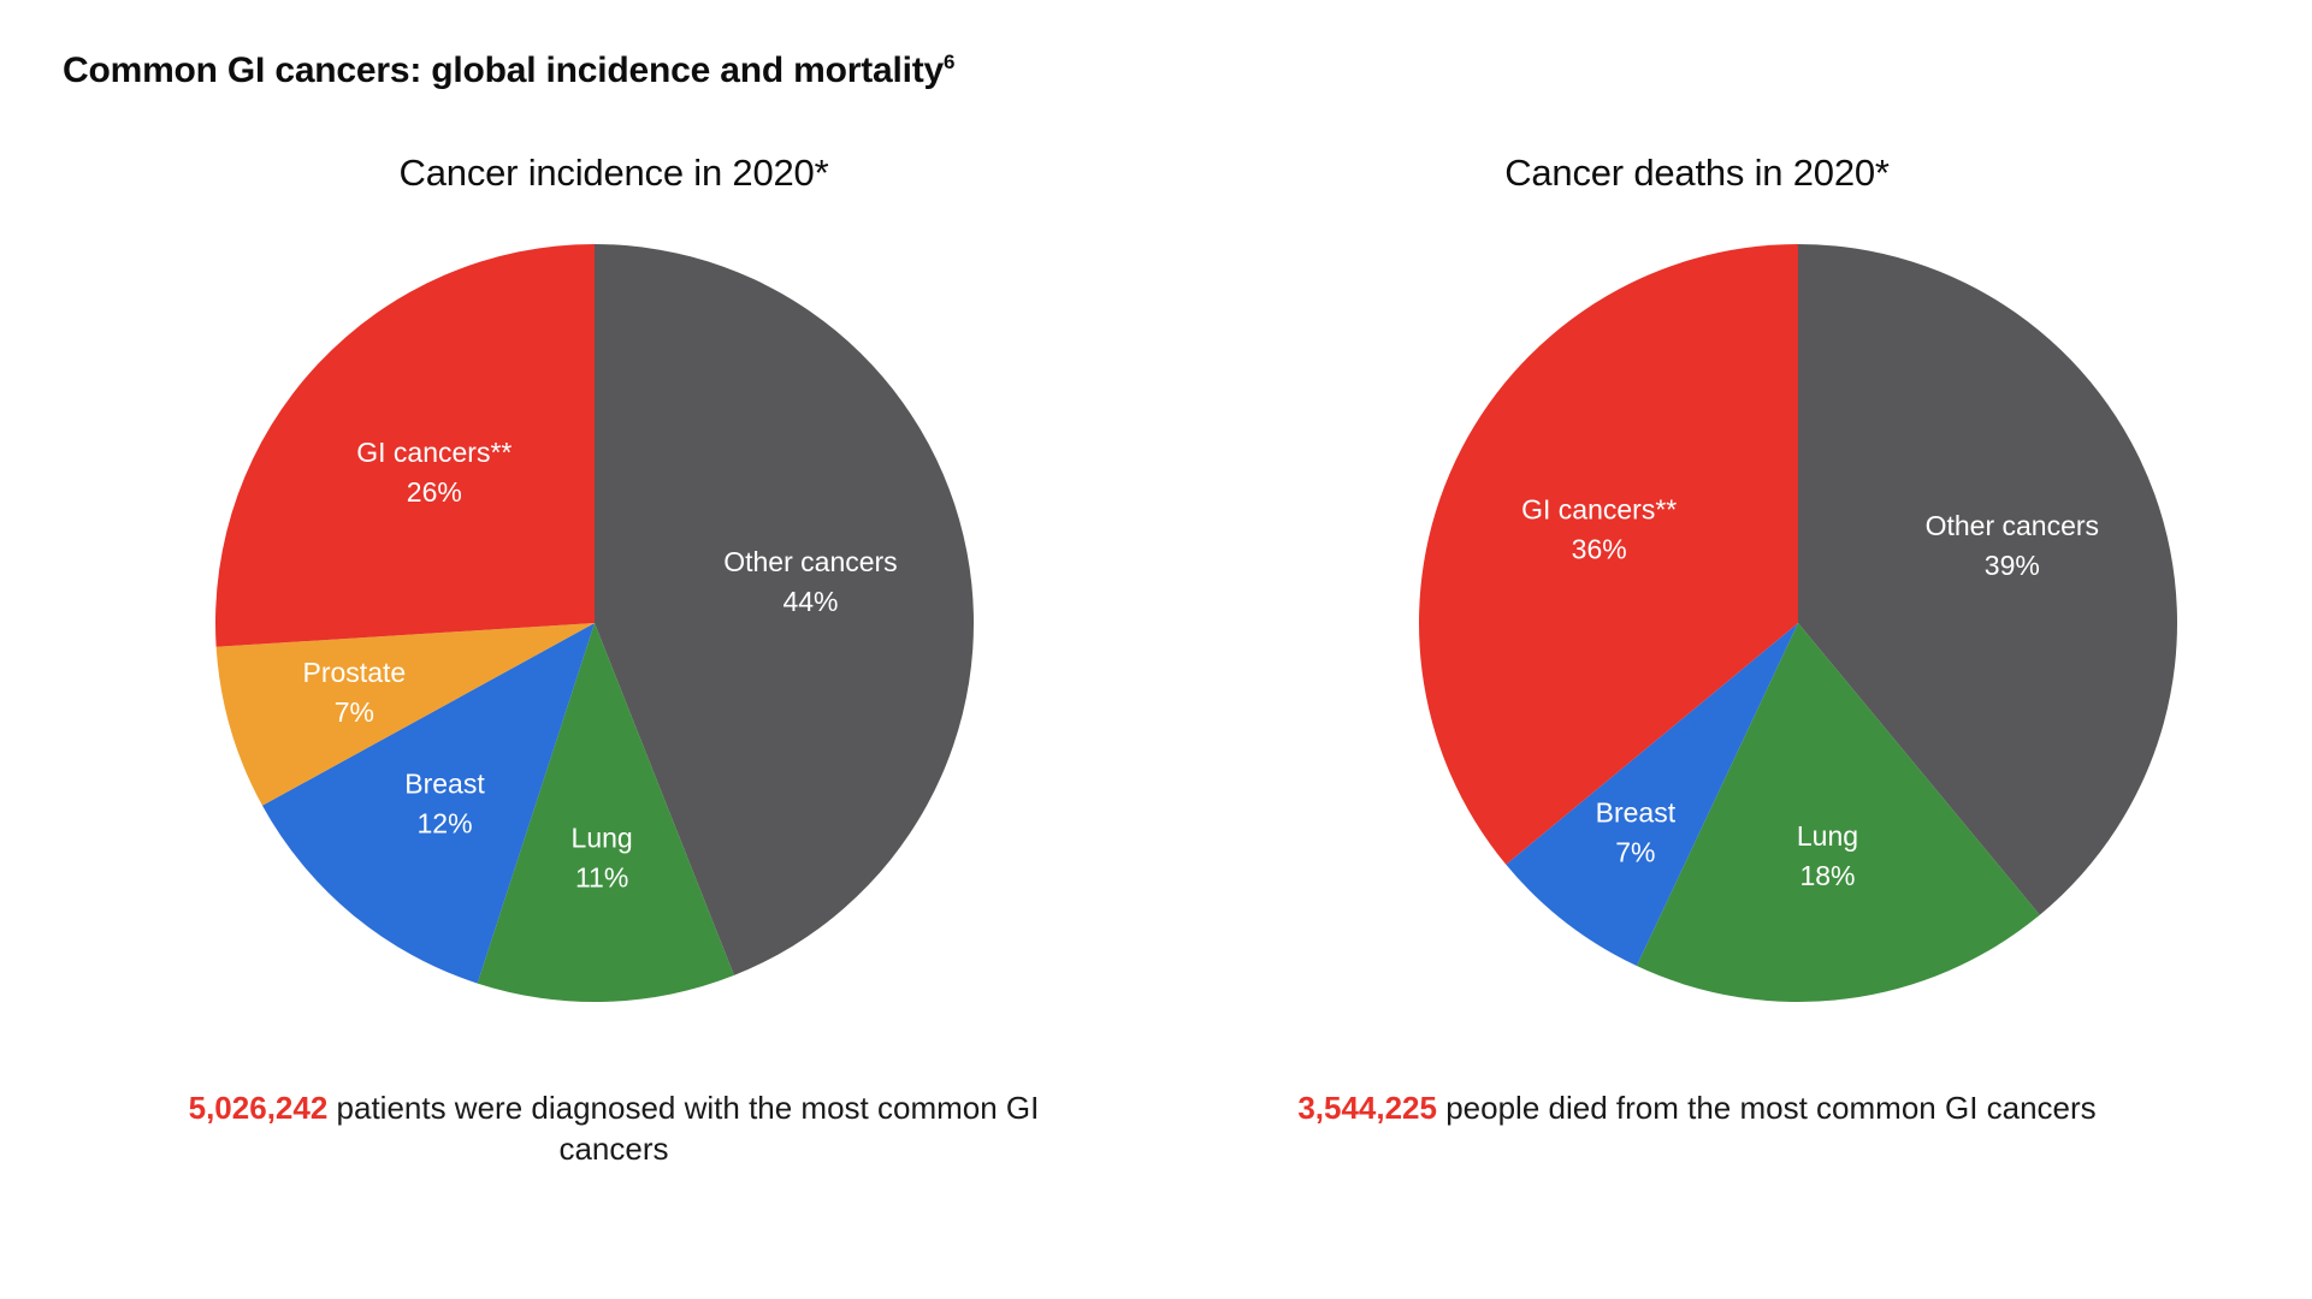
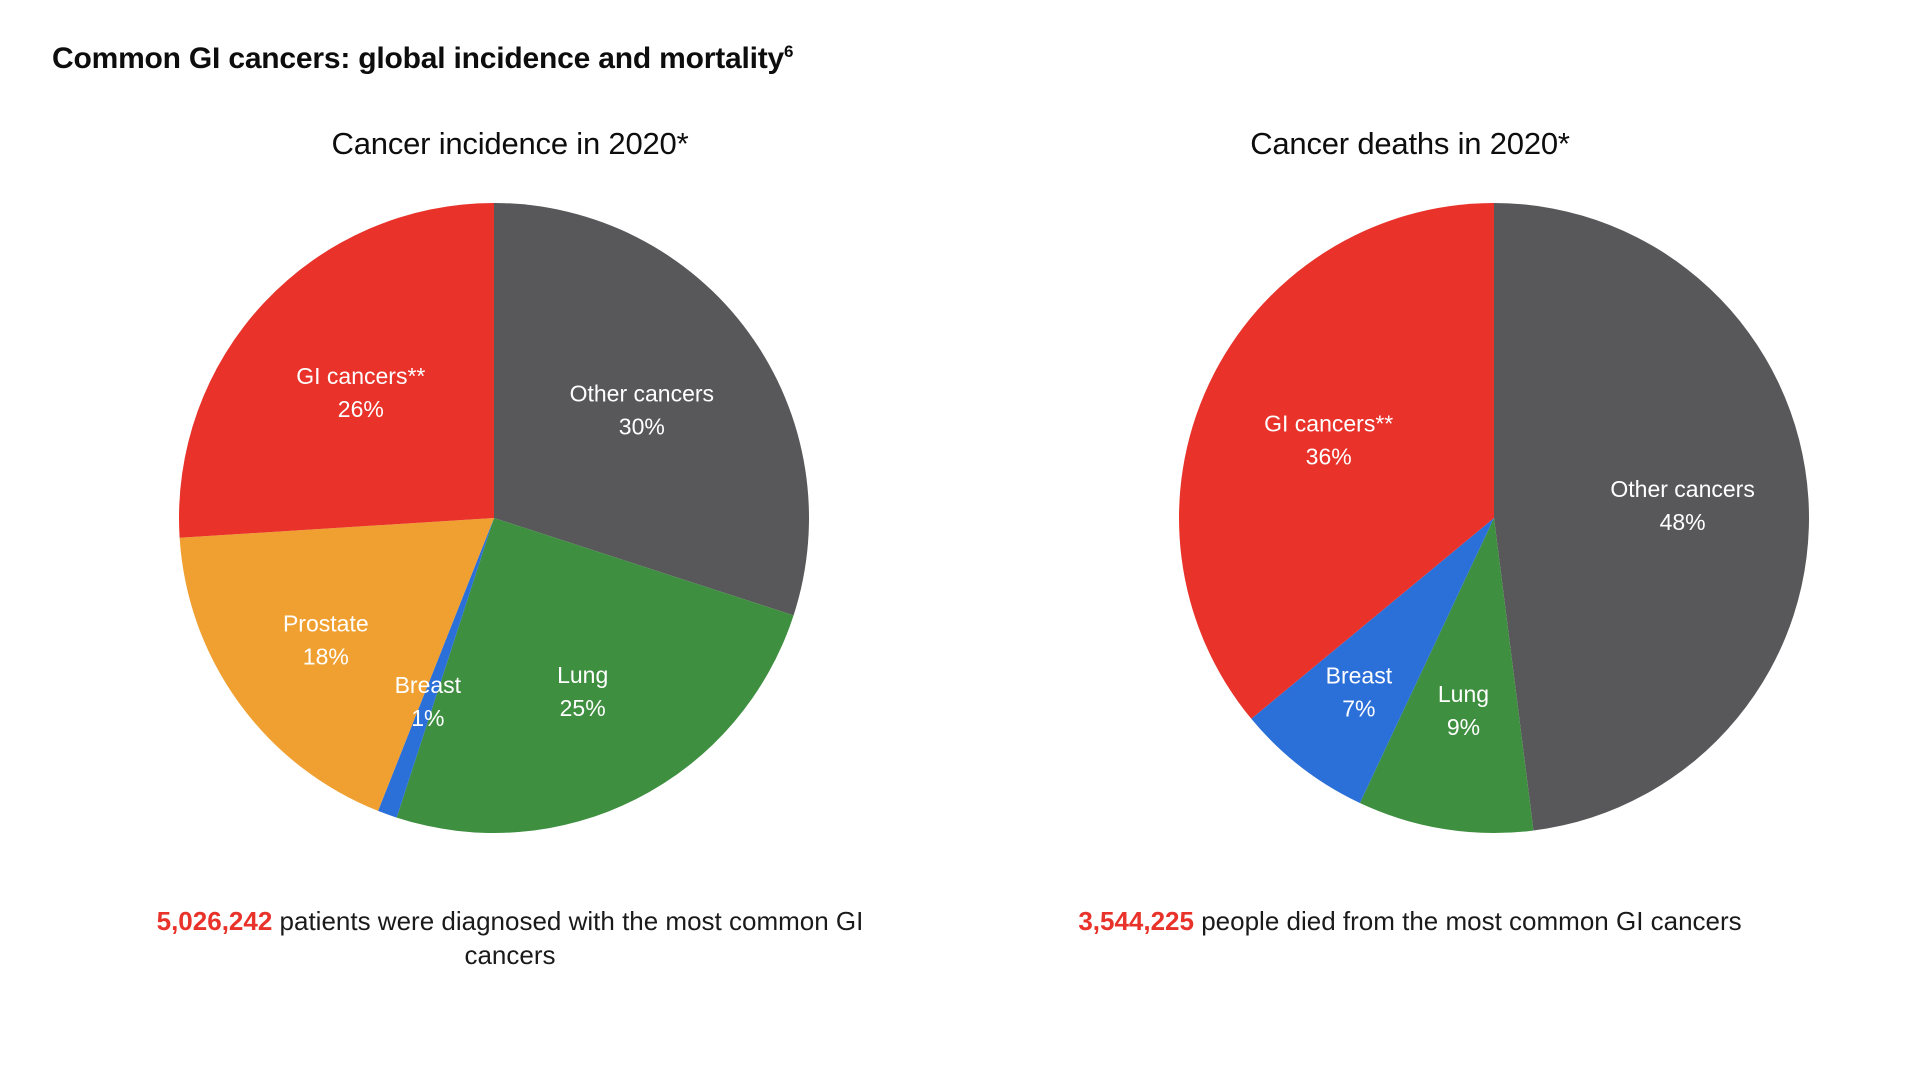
Cancer incidence in 2020*/Other cancers: 44% -> 30%
Cancer incidence in 2020*/Lung: 11% -> 25%
Cancer incidence in 2020*/Breast: 12% -> 1%
Cancer incidence in 2020*/Prostate: 7% -> 18%
Cancer deaths in 2020*/Other cancers: 39% -> 48%
Cancer deaths in 2020*/Lung: 18% -> 9%
